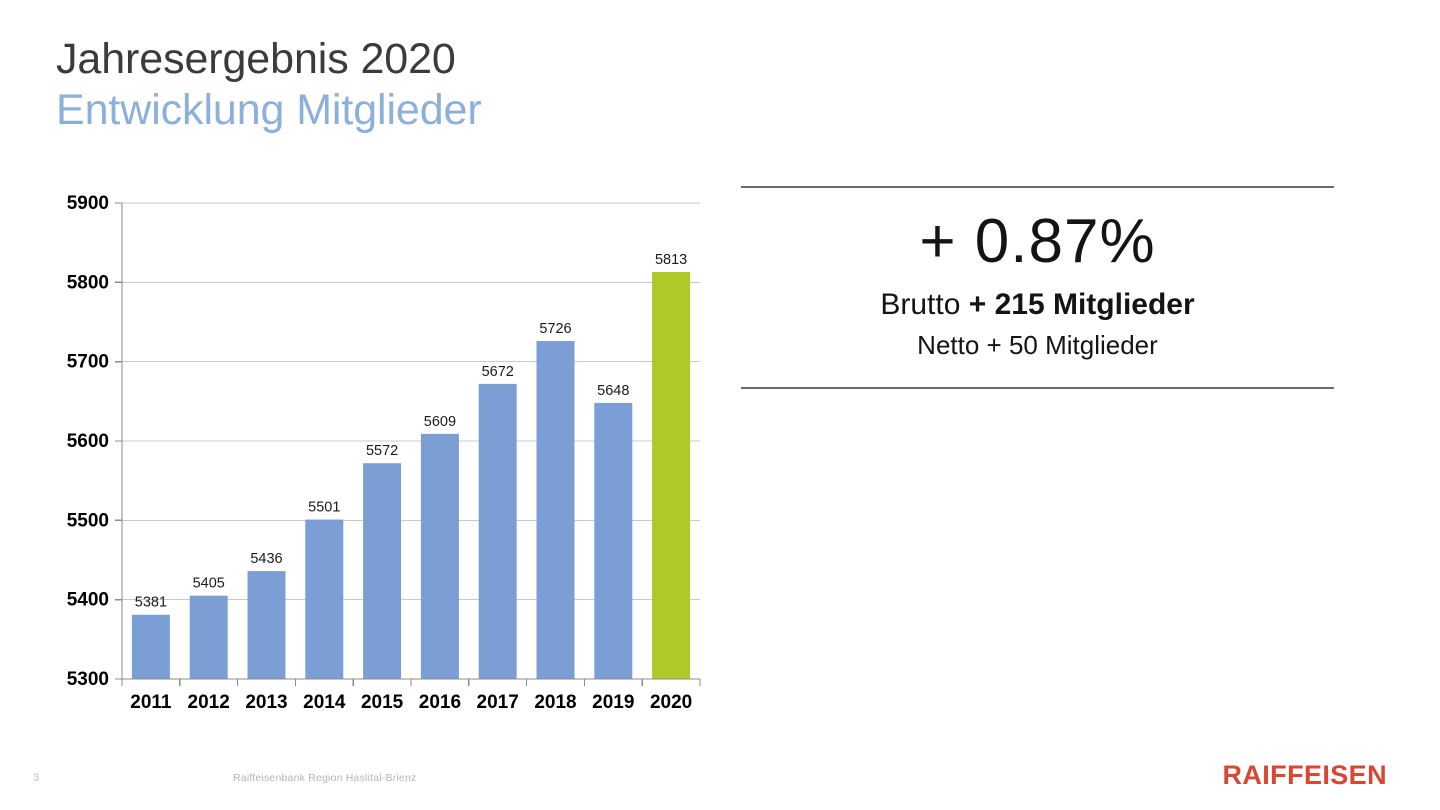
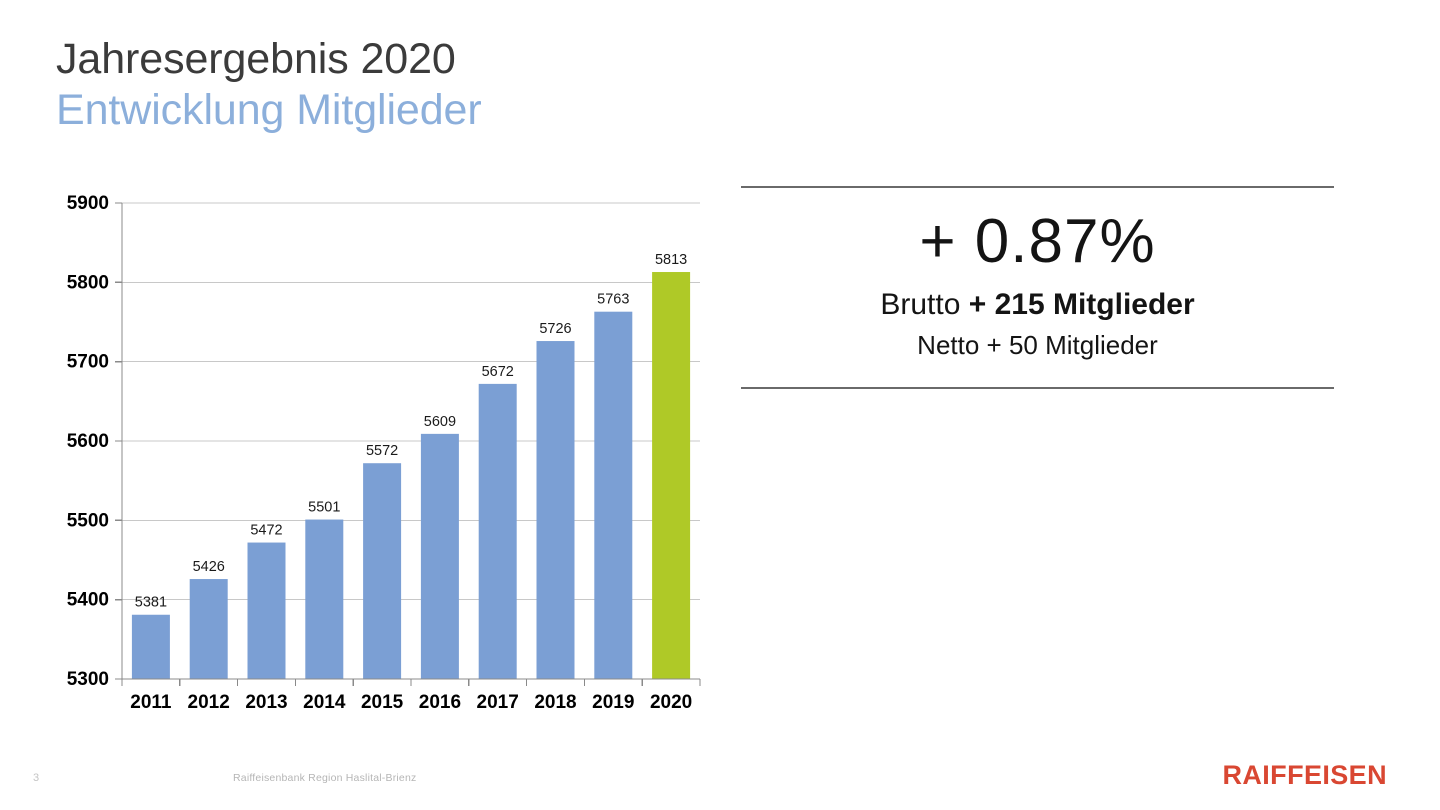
2012: 5405 -> 5426
2013: 5436 -> 5472
2019: 5648 -> 5763
